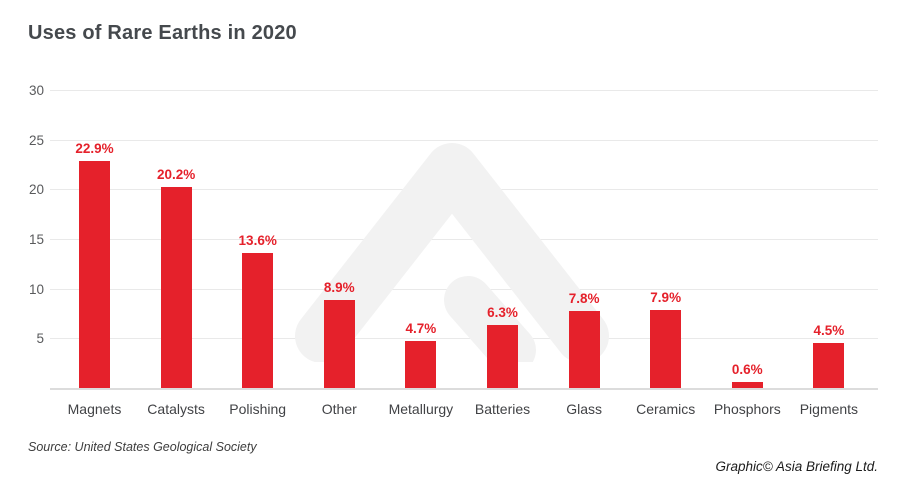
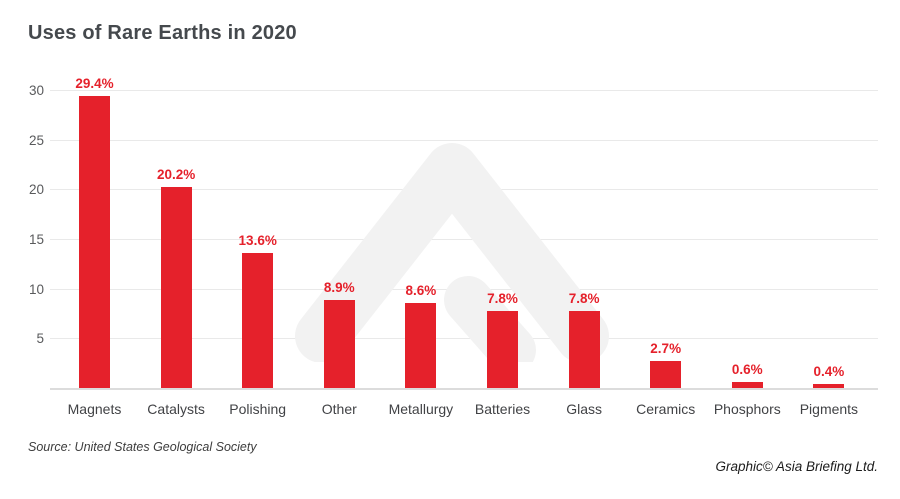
Magnets: 22.9% -> 29.4%
Metallurgy: 4.7% -> 8.6%
Batteries: 6.3% -> 7.8%
Ceramics: 7.9% -> 2.7%
Pigments: 4.5% -> 0.4%
